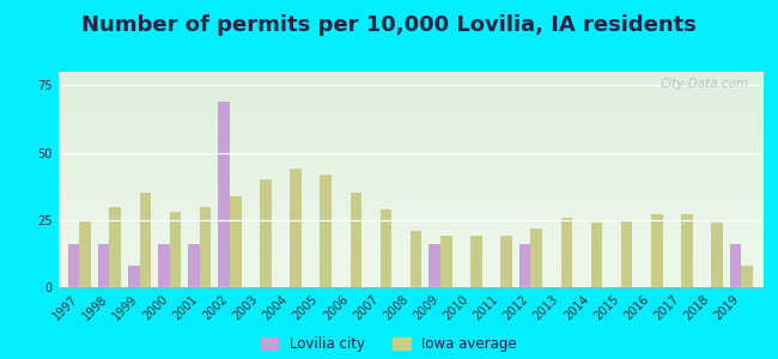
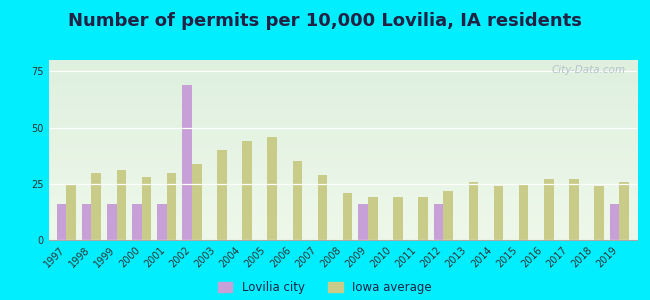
Lovilia city/1999: 8 -> 16
Iowa average/1999: 35 -> 31
Iowa average/2005: 42 -> 46
Iowa average/2019: 8 -> 26
